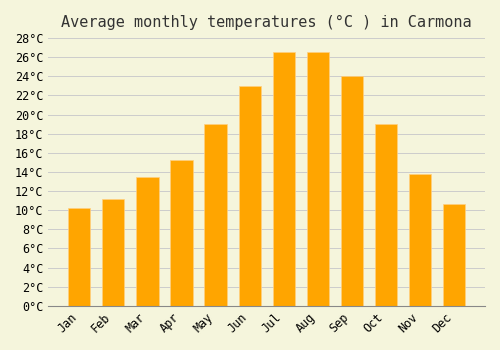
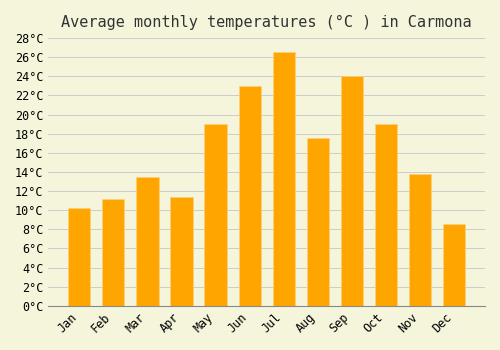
Apr: 15.3°C -> 11.4°C
Aug: 26.5°C -> 17.6°C
Dec: 10.7°C -> 8.6°C
